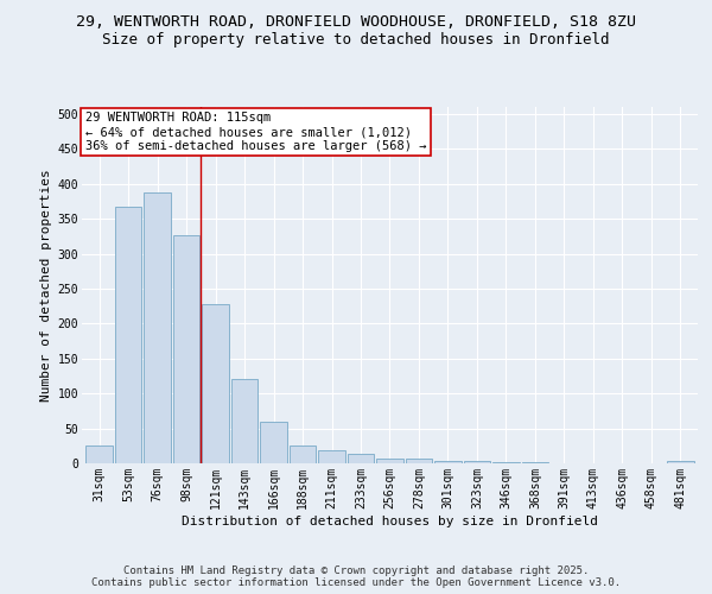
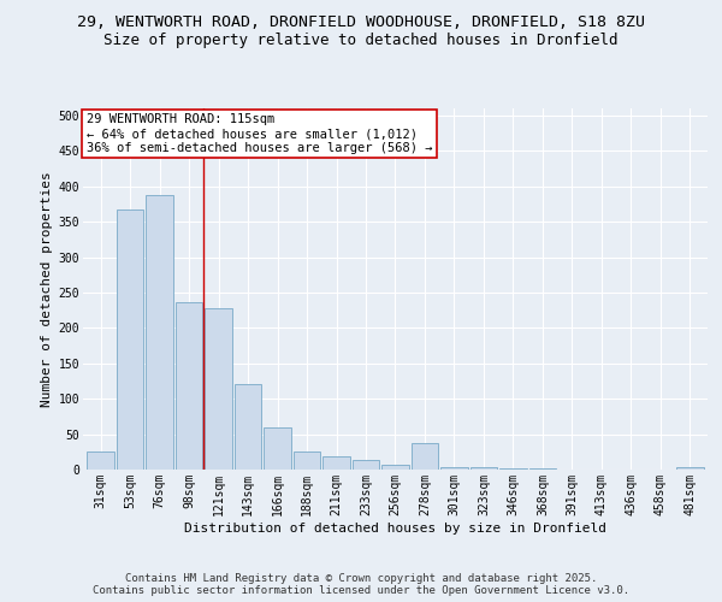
98sqm: 327 -> 236
278sqm: 6 -> 38
